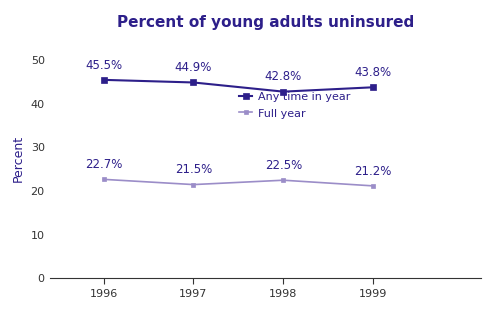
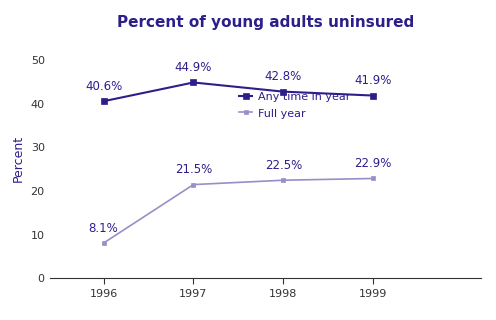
Any time in year/1996: 45.5% -> 40.6%
Full year/1996: 22.7% -> 8.1%
Any time in year/1999: 43.8% -> 41.9%
Full year/1999: 21.2% -> 22.9%
